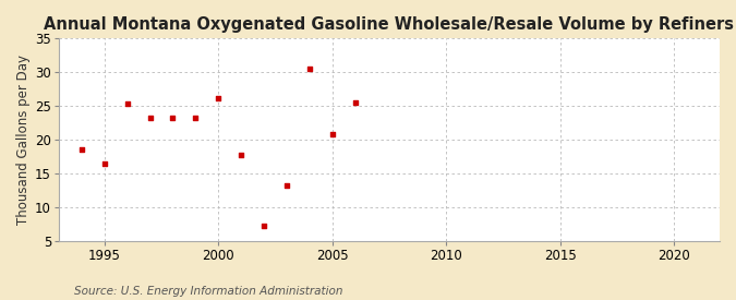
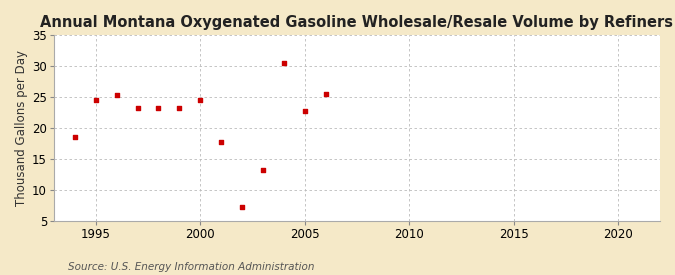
1995: 16.4 -> 24.5
2000: 26.2 -> 24.5
2005: 20.8 -> 22.8
